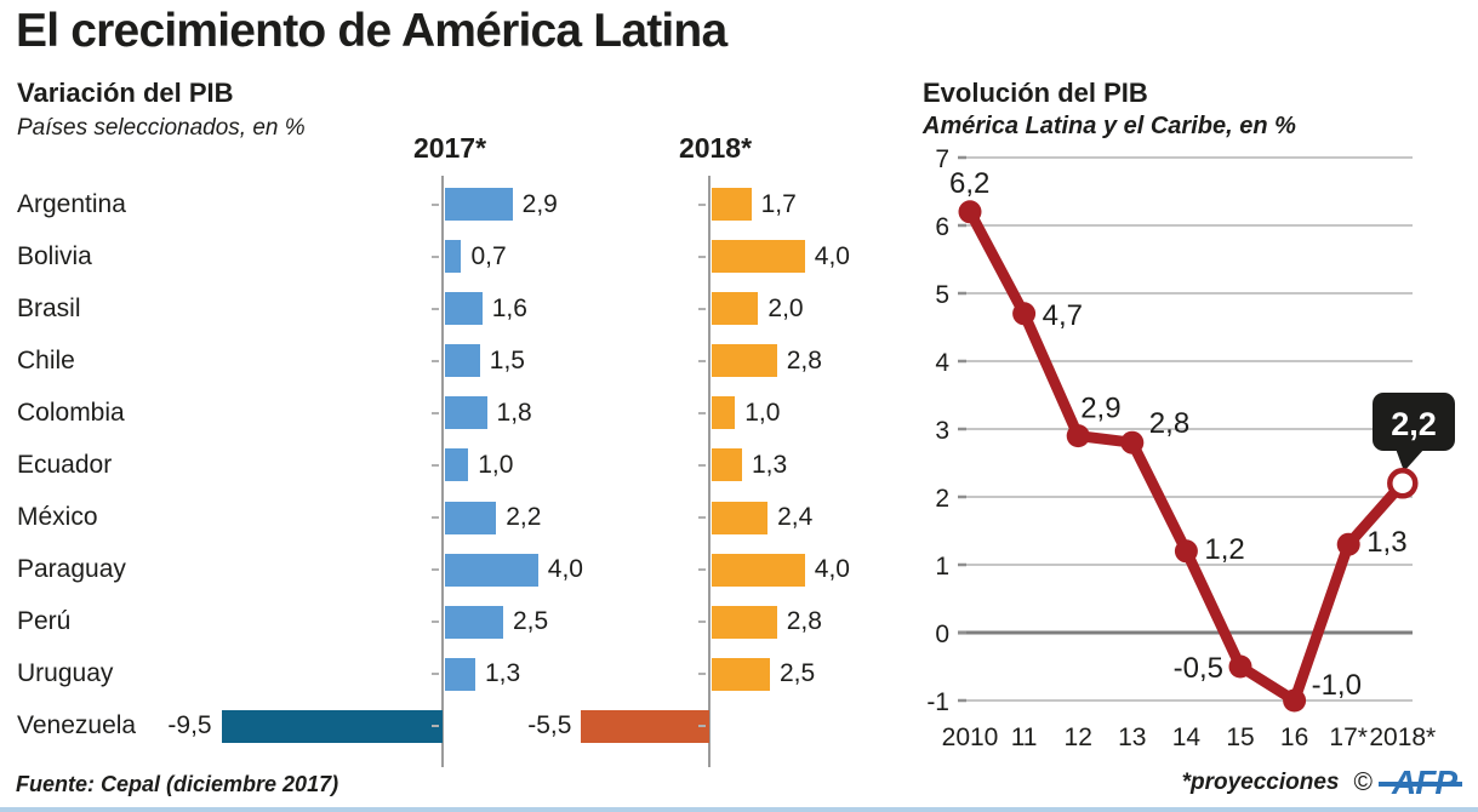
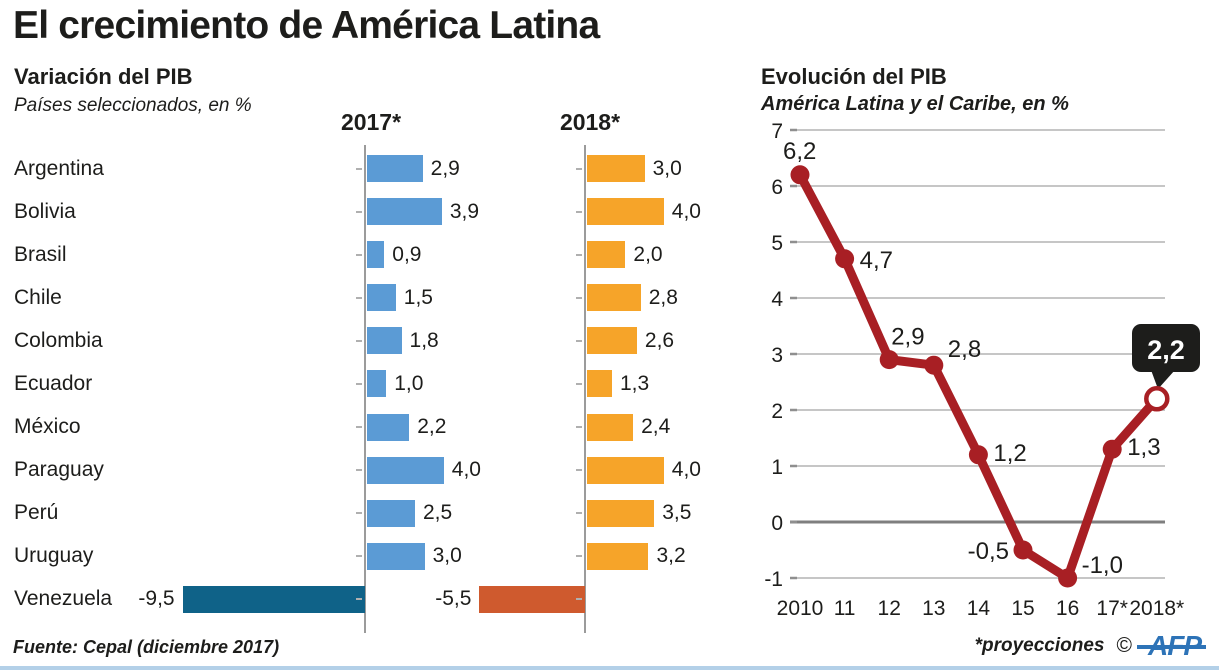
Variación del PIB/2018*/Argentina: 1,7 -> 3,0
Variación del PIB/2017*/Bolivia: 0,7 -> 3,9
Variación del PIB/2017*/Brasil: 1,6 -> 0,9
Variación del PIB/2018*/Colombia: 1,0 -> 2,6
Variación del PIB/2018*/Perú: 2,8 -> 3,5
Variación del PIB/2017*/Uruguay: 1,3 -> 3,0
Variación del PIB/2018*/Uruguay: 2,5 -> 3,2
